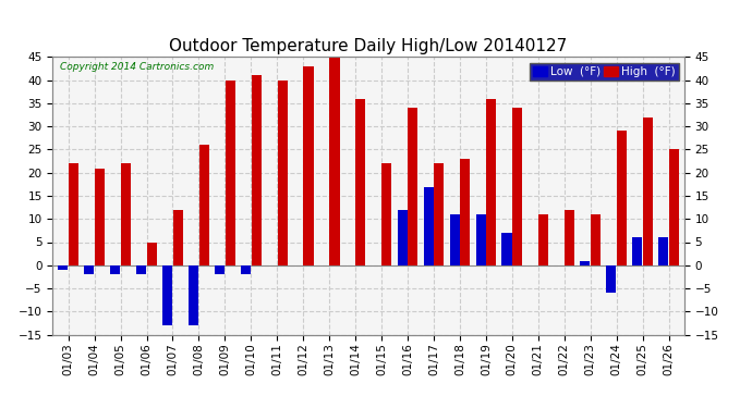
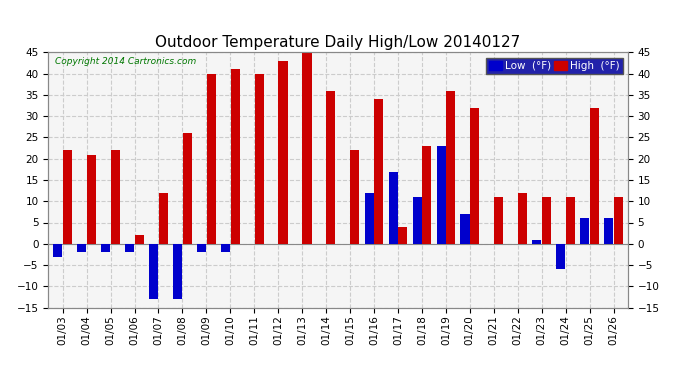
Low (°F)/01/03: -1 -> -3
High (°F)/01/06: 5 -> 2
High (°F)/01/17: 22 -> 4
Low (°F)/01/19: 11 -> 23
High (°F)/01/20: 34 -> 32
High (°F)/01/24: 29 -> 11
High (°F)/01/26: 25 -> 11
